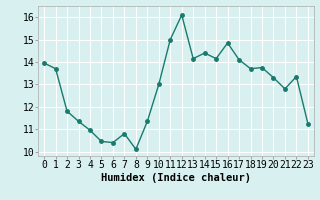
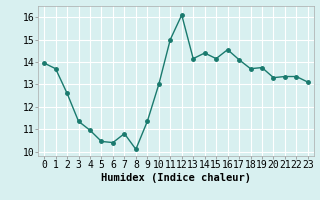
2: 11.80 -> 12.60
16: 14.85 -> 14.55
21: 12.80 -> 13.35
23: 11.25 -> 13.10
